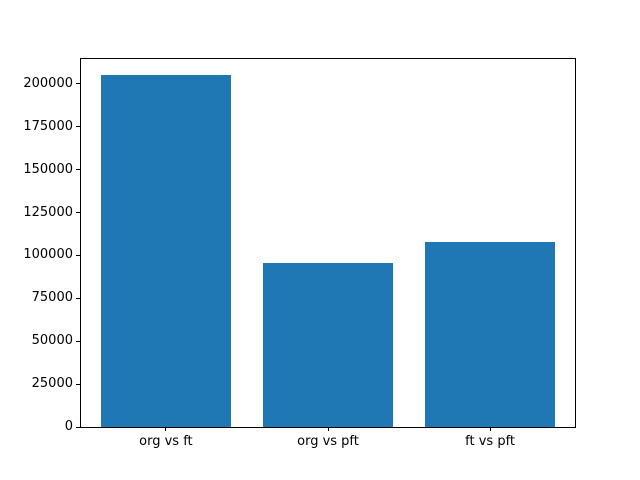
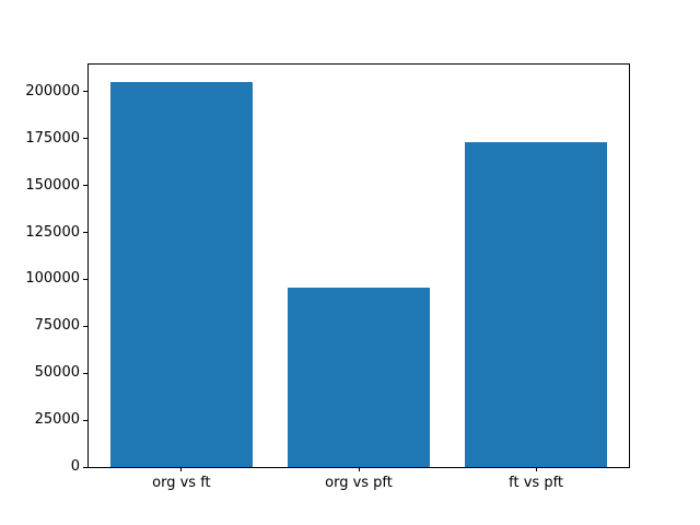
ft vs pft: 108000 -> 173000
